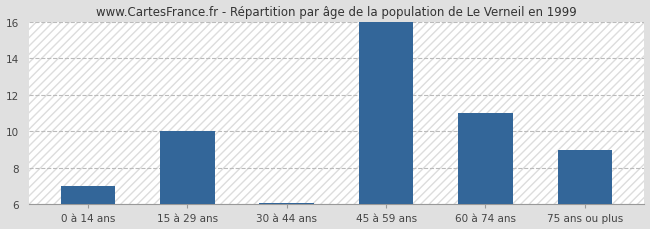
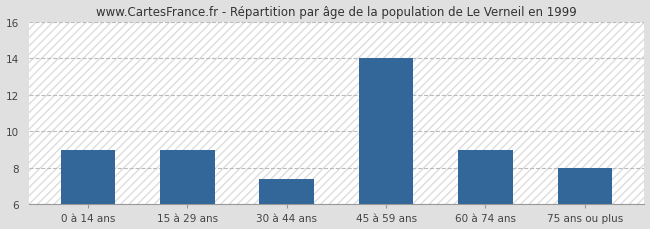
0 à 14 ans: 7.0 -> 9.0
15 à 29 ans: 10.0 -> 9.0
30 à 44 ans: 6.1 -> 7.4
45 à 59 ans: 16.0 -> 14.0
60 à 74 ans: 11.0 -> 9.0
75 ans ou plus: 9.0 -> 8.0
